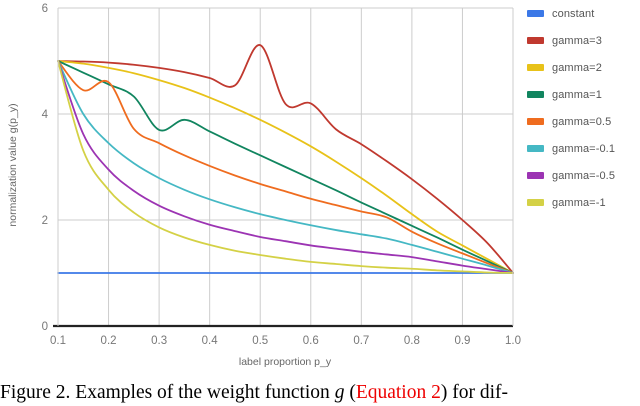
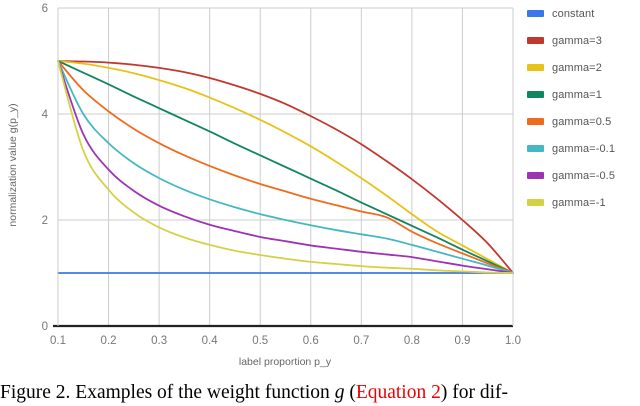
gamma=0.5/0.2: 4.6 -> 4.0
gamma=1/0.3: 3.7 -> 4.1
gamma=3/0.5: 5.3 -> 4.4
gamma=3/0.6: 4.2 -> 4.0
